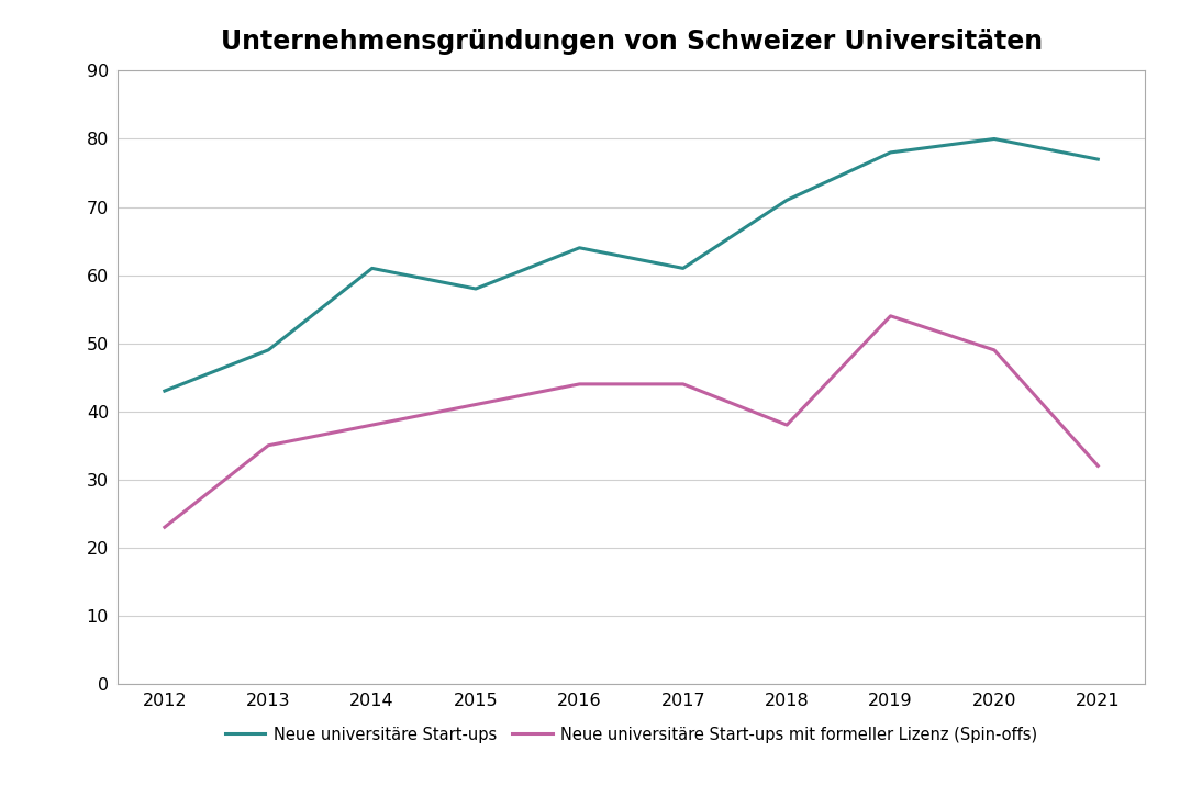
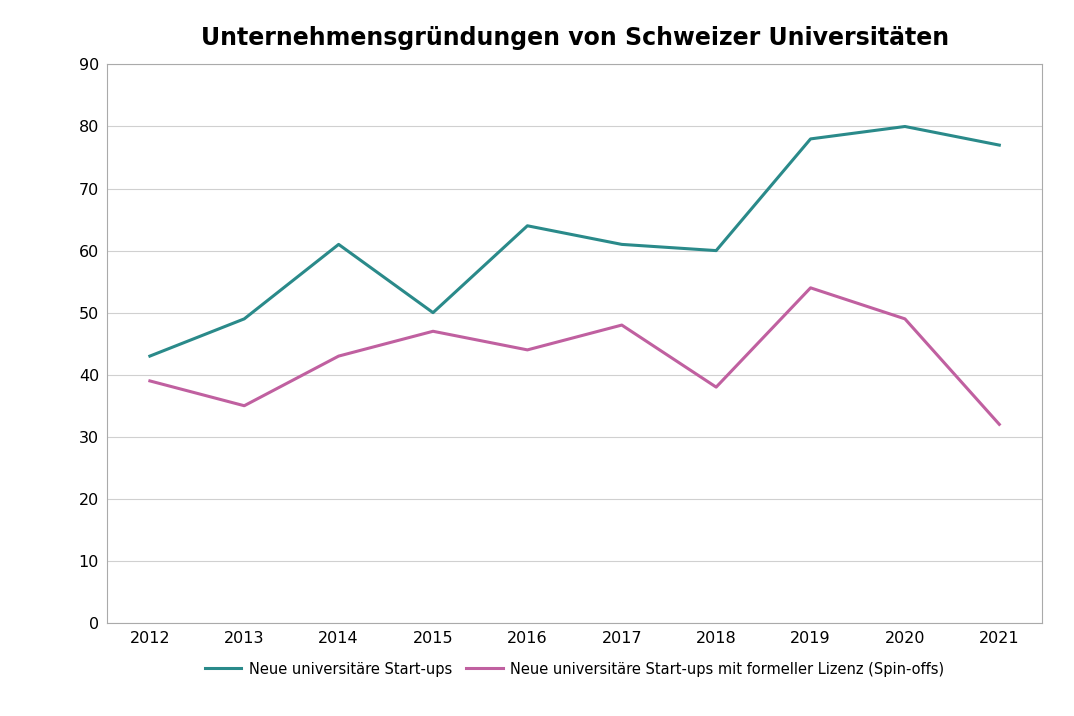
Neue universitäre Start-ups mit formeller Lizenz (Spin-offs)/2012: 23 -> 39
Neue universitäre Start-ups mit formeller Lizenz (Spin-offs)/2014: 38 -> 43
Neue universitäre Start-ups/2015: 58 -> 50
Neue universitäre Start-ups mit formeller Lizenz (Spin-offs)/2015: 41 -> 47
Neue universitäre Start-ups mit formeller Lizenz (Spin-offs)/2017: 44 -> 48
Neue universitäre Start-ups/2018: 71 -> 60
